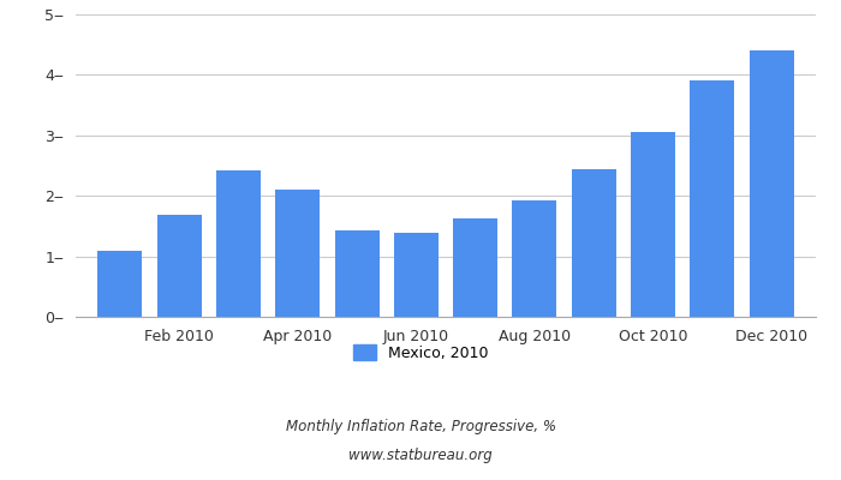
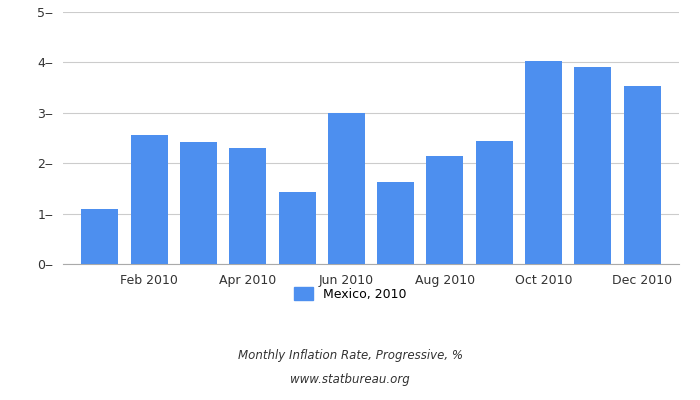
Feb 2010: 1.68‒ -> 2.56‒
Apr 2010: 2.10‒ -> 2.30‒
Jun 2010: 1.38‒ -> 3.00‒
Aug 2010: 1.92‒ -> 2.14‒
Oct 2010: 3.06‒ -> 4.02‒
Dec 2010: 4.40‒ -> 3.54‒
